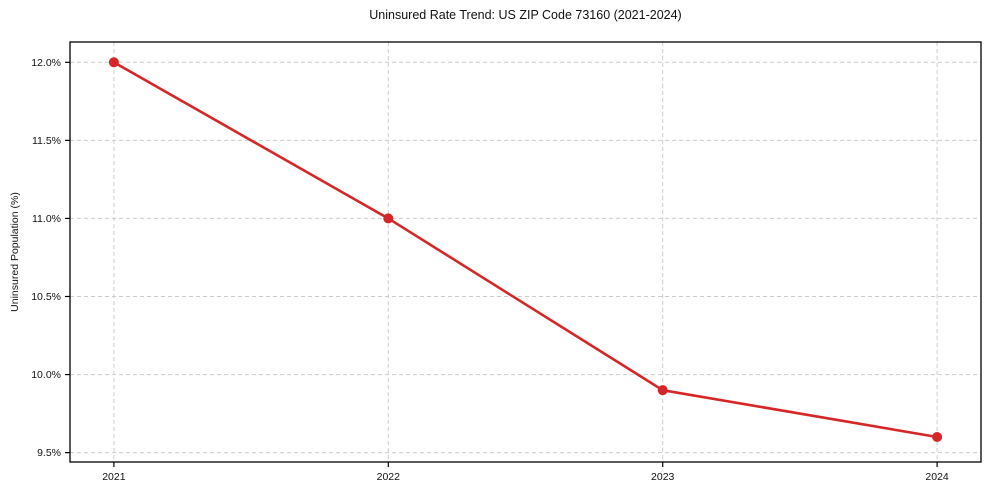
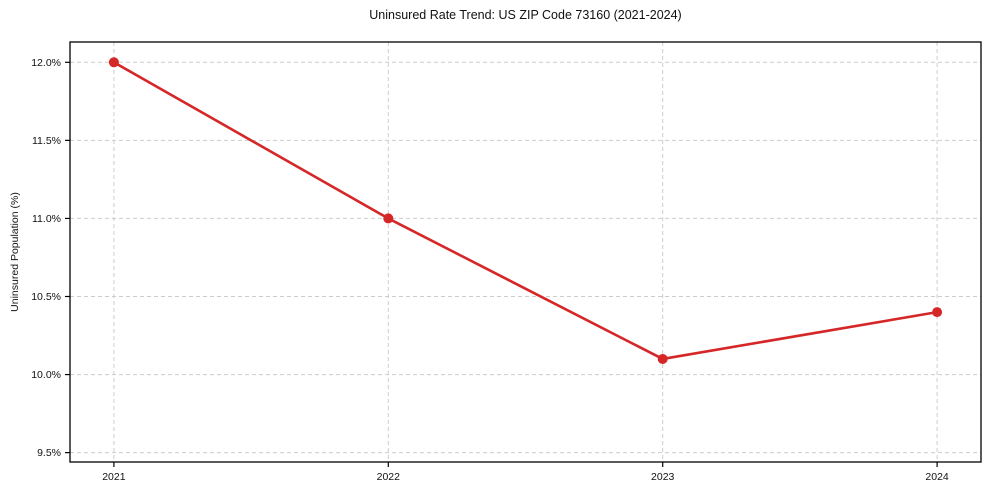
2023: 9.9% -> 10.1%
2024: 9.6% -> 10.4%
